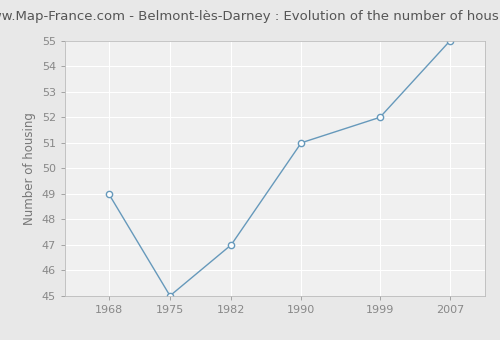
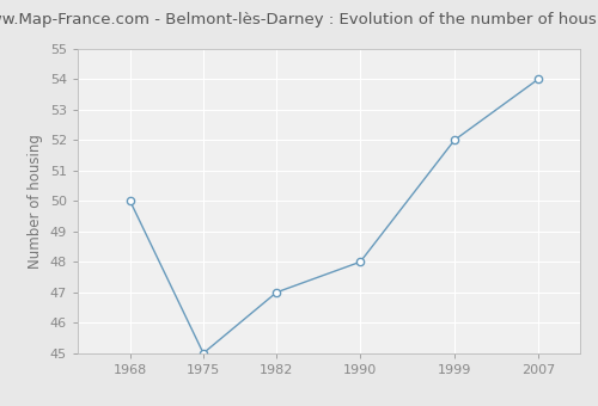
1968: 49 -> 50
1990: 51 -> 48
2007: 55 -> 54
